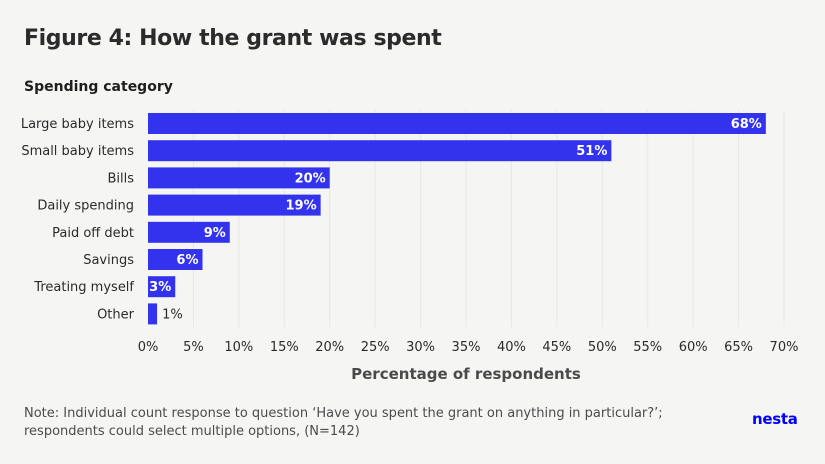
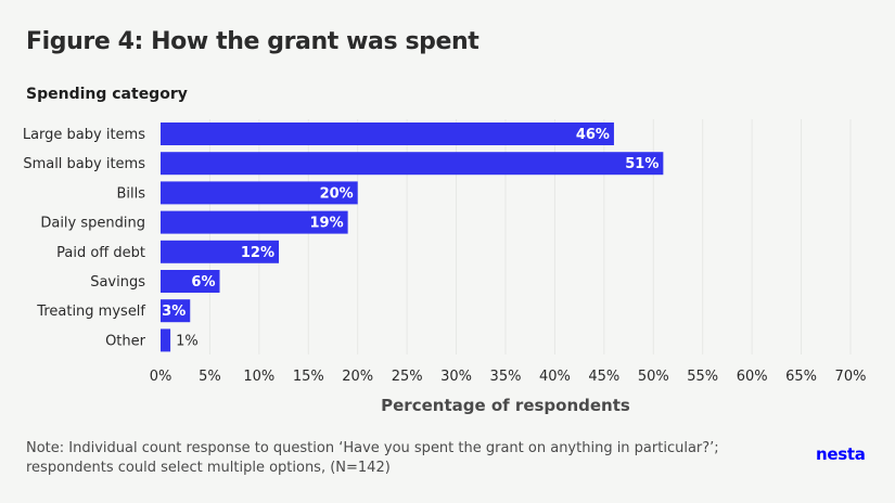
Large baby items: 68% -> 46%
Paid off debt: 9% -> 12%
